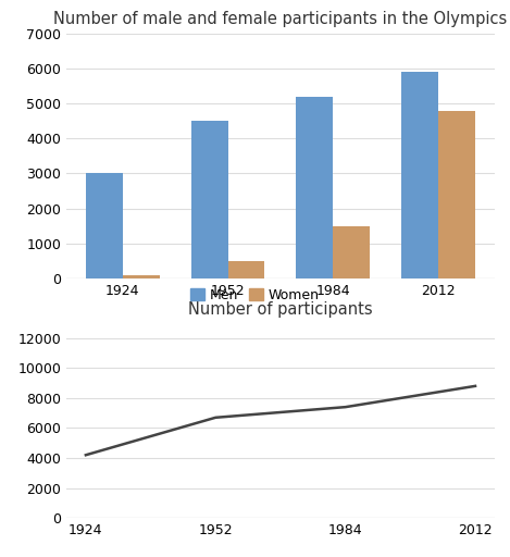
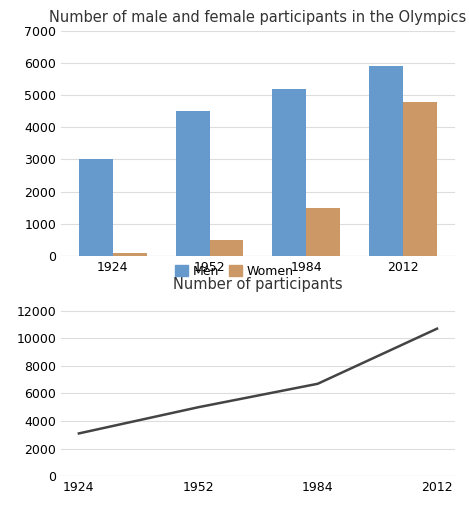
Number of participants/1924: 4200 -> 3100
Number of participants/1952: 6700 -> 5000
Number of participants/1984: 7400 -> 6700
Number of participants/2012: 8800 -> 10700
